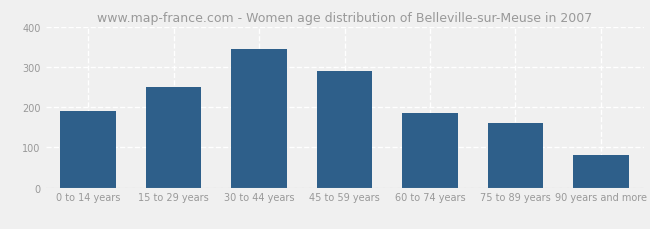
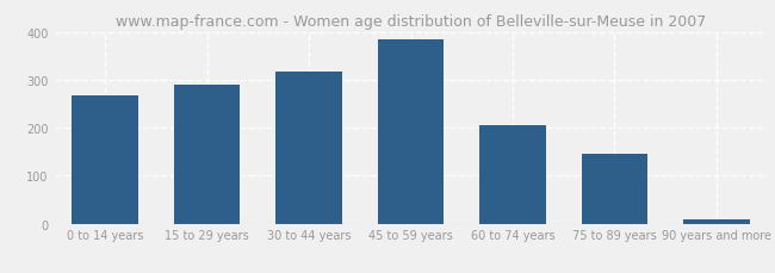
0 to 14 years: 190 -> 268
15 to 29 years: 250 -> 290
30 to 44 years: 345 -> 317
45 to 59 years: 290 -> 383
60 to 74 years: 185 -> 204
75 to 89 years: 160 -> 145
90 years and more: 80 -> 10
